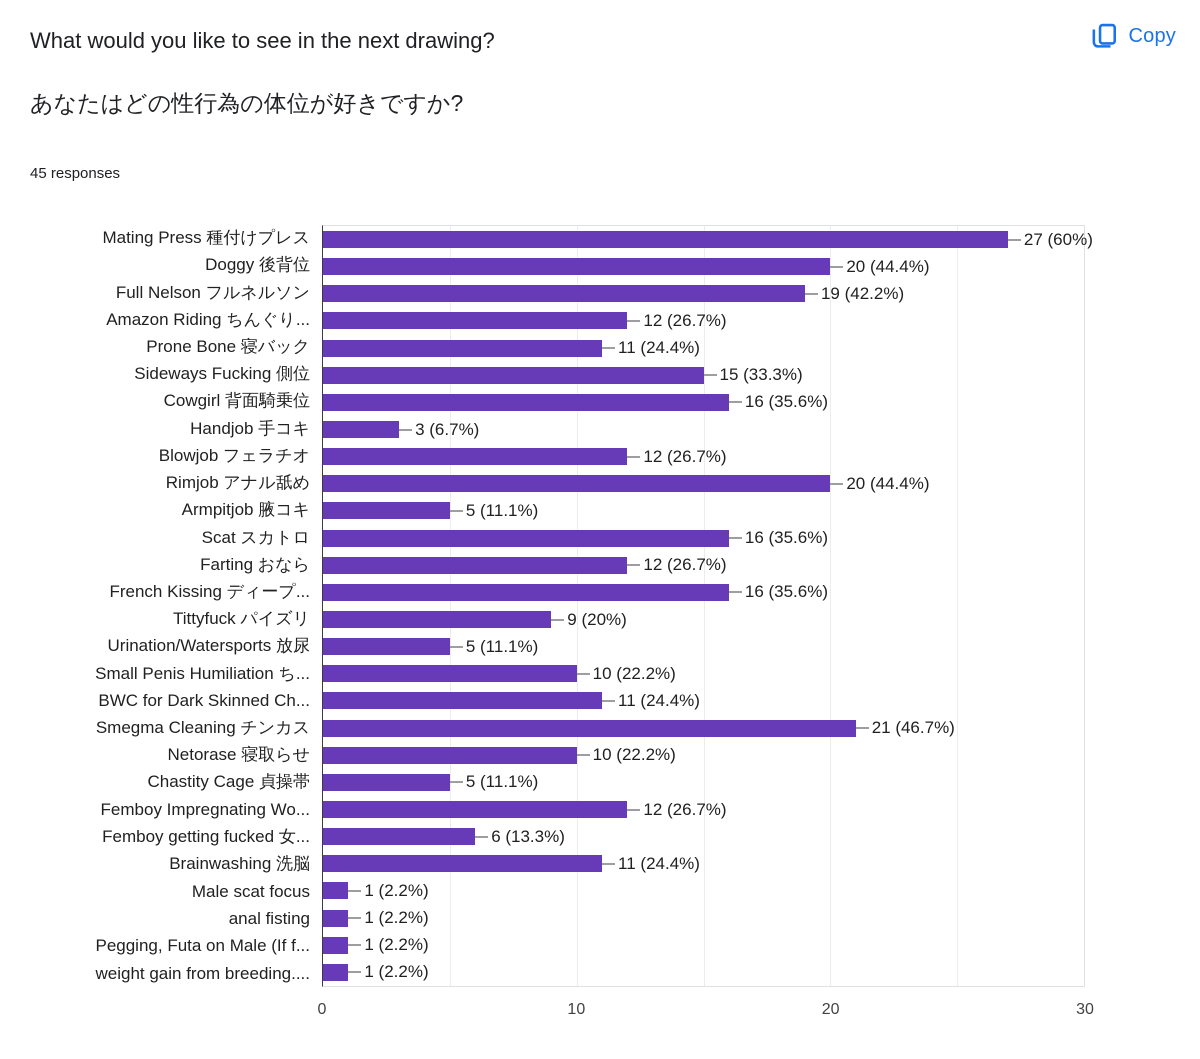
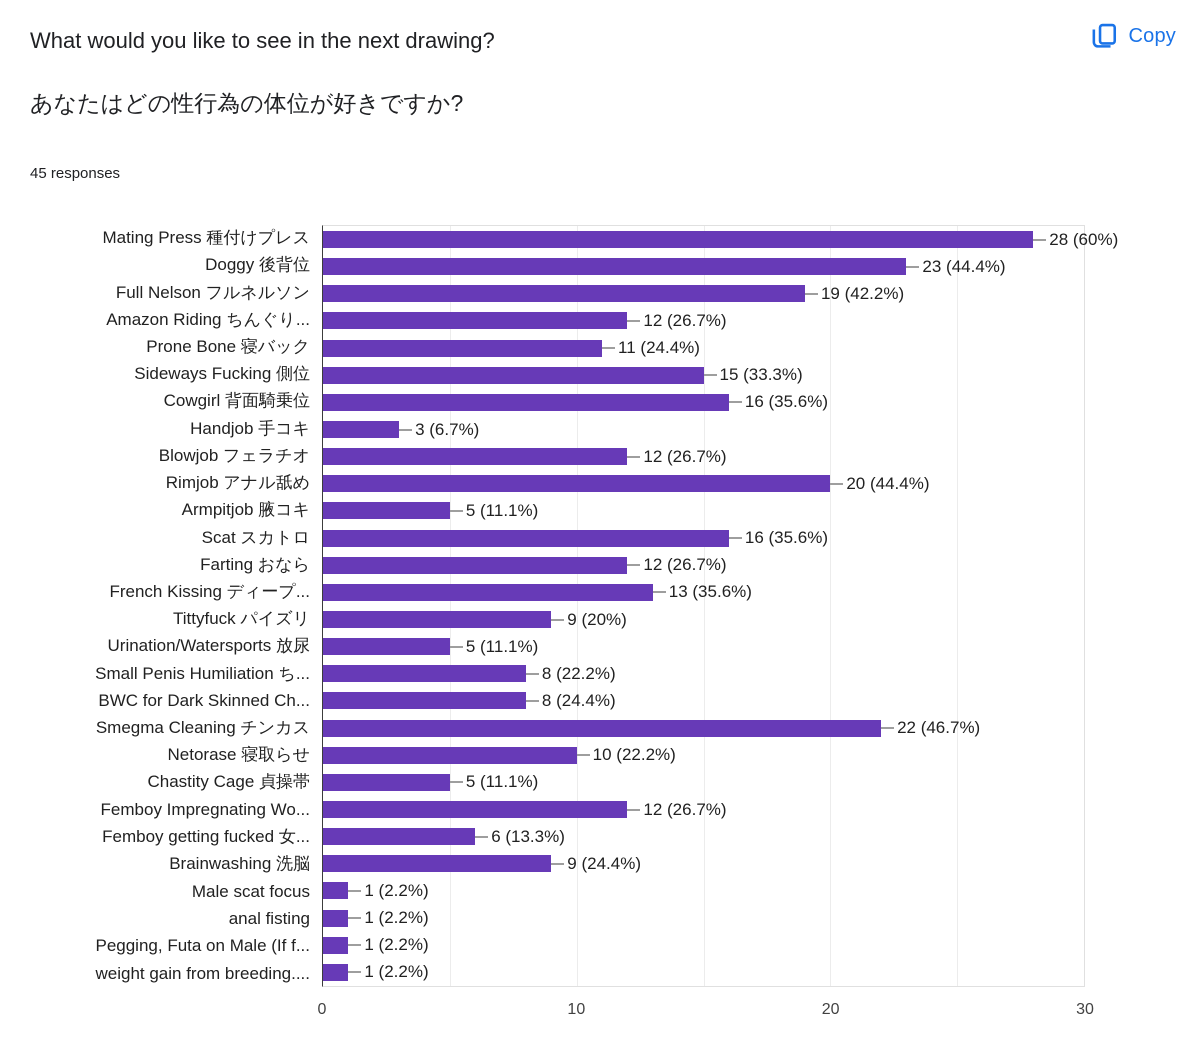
Mating Press 種付けプレス: 27 -> 28
Doggy 後背位: 20 -> 23
French Kissing ディープ...: 16 -> 13
Small Penis Humiliation ち...: 10 -> 8
BWC for Dark Skinned Ch...: 11 -> 8
Smegma Cleaning チンカス: 21 -> 22
Brainwashing 洗脳: 11 -> 9
